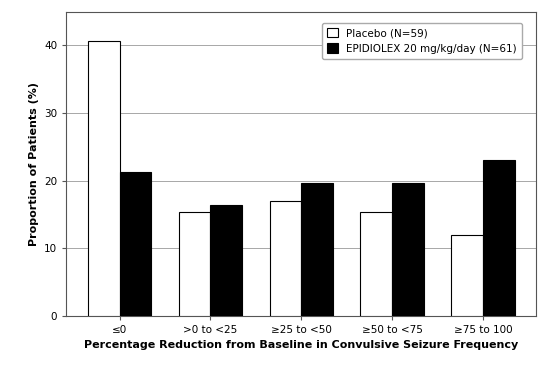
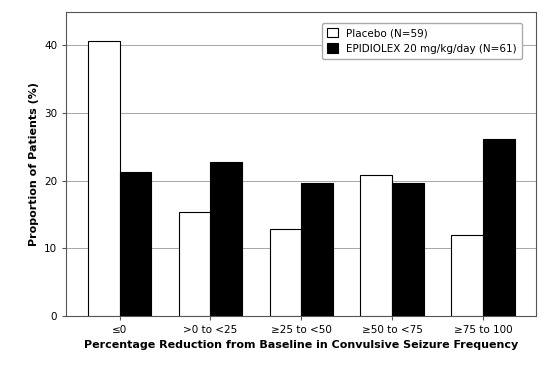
EPIDIOLEX 20 mg/kg/day (N=61)/>0 to <25: 16.4 -> 22.8
Placebo (N=59)/≥25 to <50: 17.0 -> 12.8
Placebo (N=59)/≥50 to <75: 15.3 -> 20.8
EPIDIOLEX 20 mg/kg/day (N=61)/≥75 to 100: 23.0 -> 26.2
